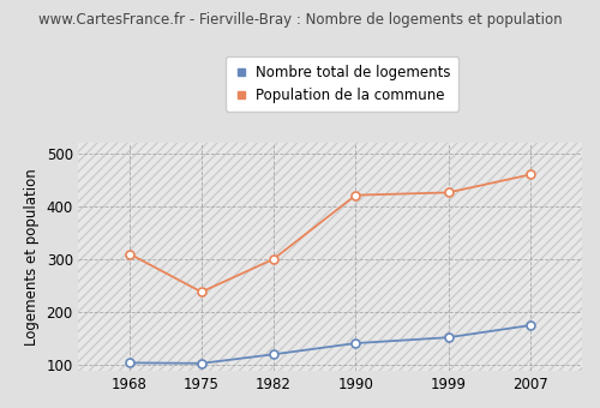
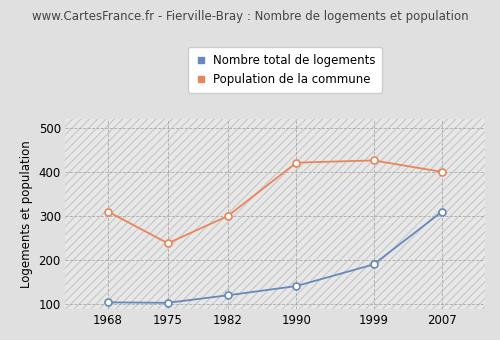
Nombre total de logements/1999: 152 -> 190
Nombre total de logements/2007: 175 -> 310
Population de la commune/2007: 460 -> 400
